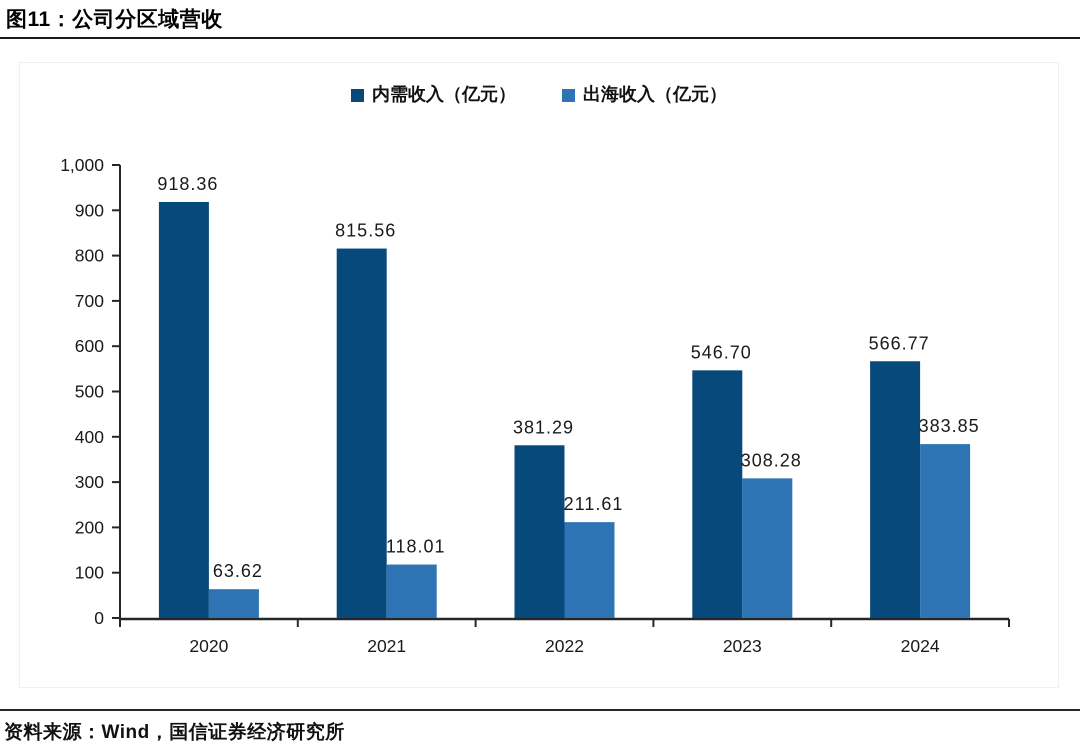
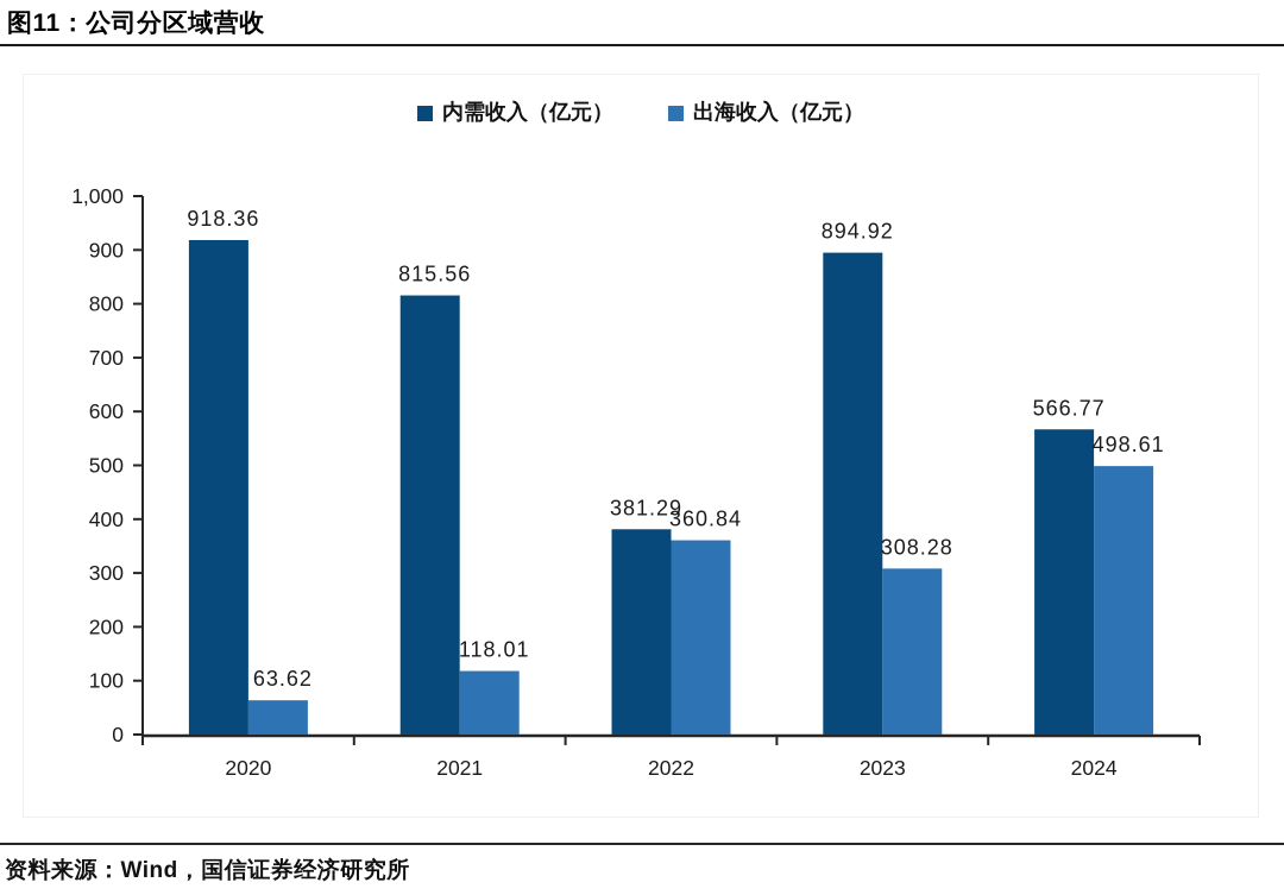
出海收入（亿元）/2022: 211.61 -> 360.84
内需收入（亿元）/2023: 546.70 -> 894.92
出海收入（亿元）/2024: 383.85 -> 498.61
